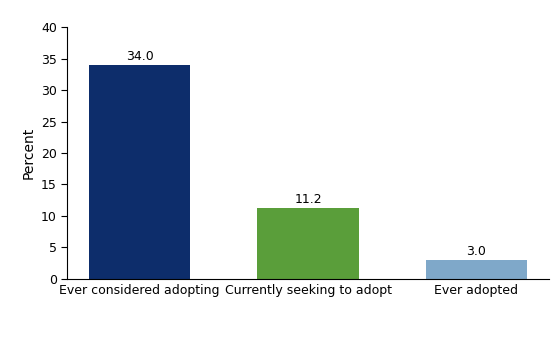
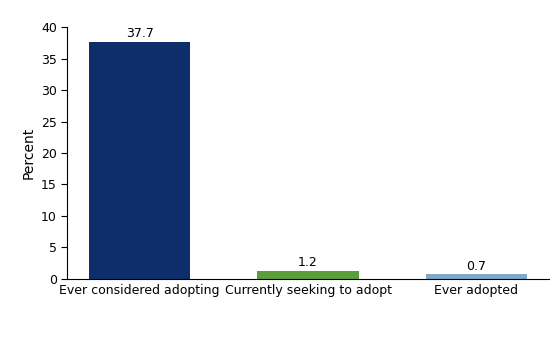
Ever considered adopting: 34.0 -> 37.7
Currently seeking to adopt: 11.2 -> 1.2
Ever adopted: 3.0 -> 0.7
